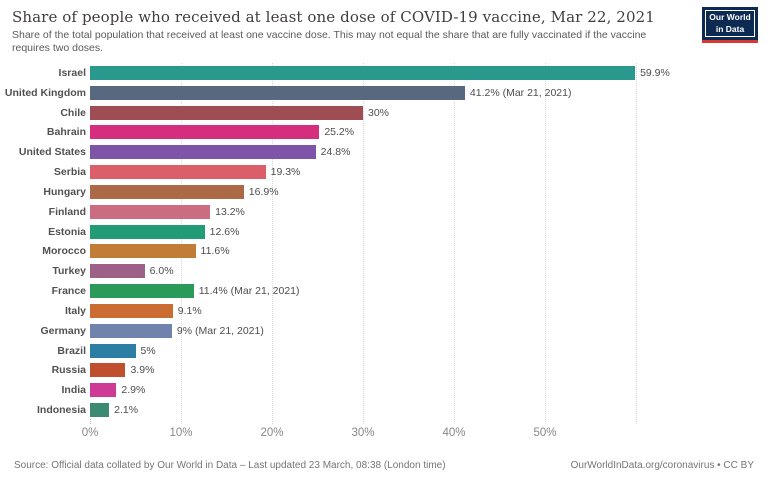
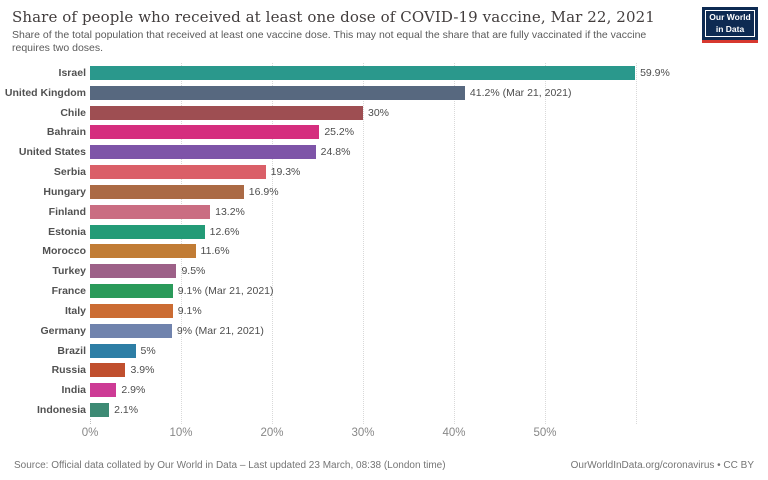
Turkey: 6.0% -> 9.5%
France: 11.4% -> 9.1%
